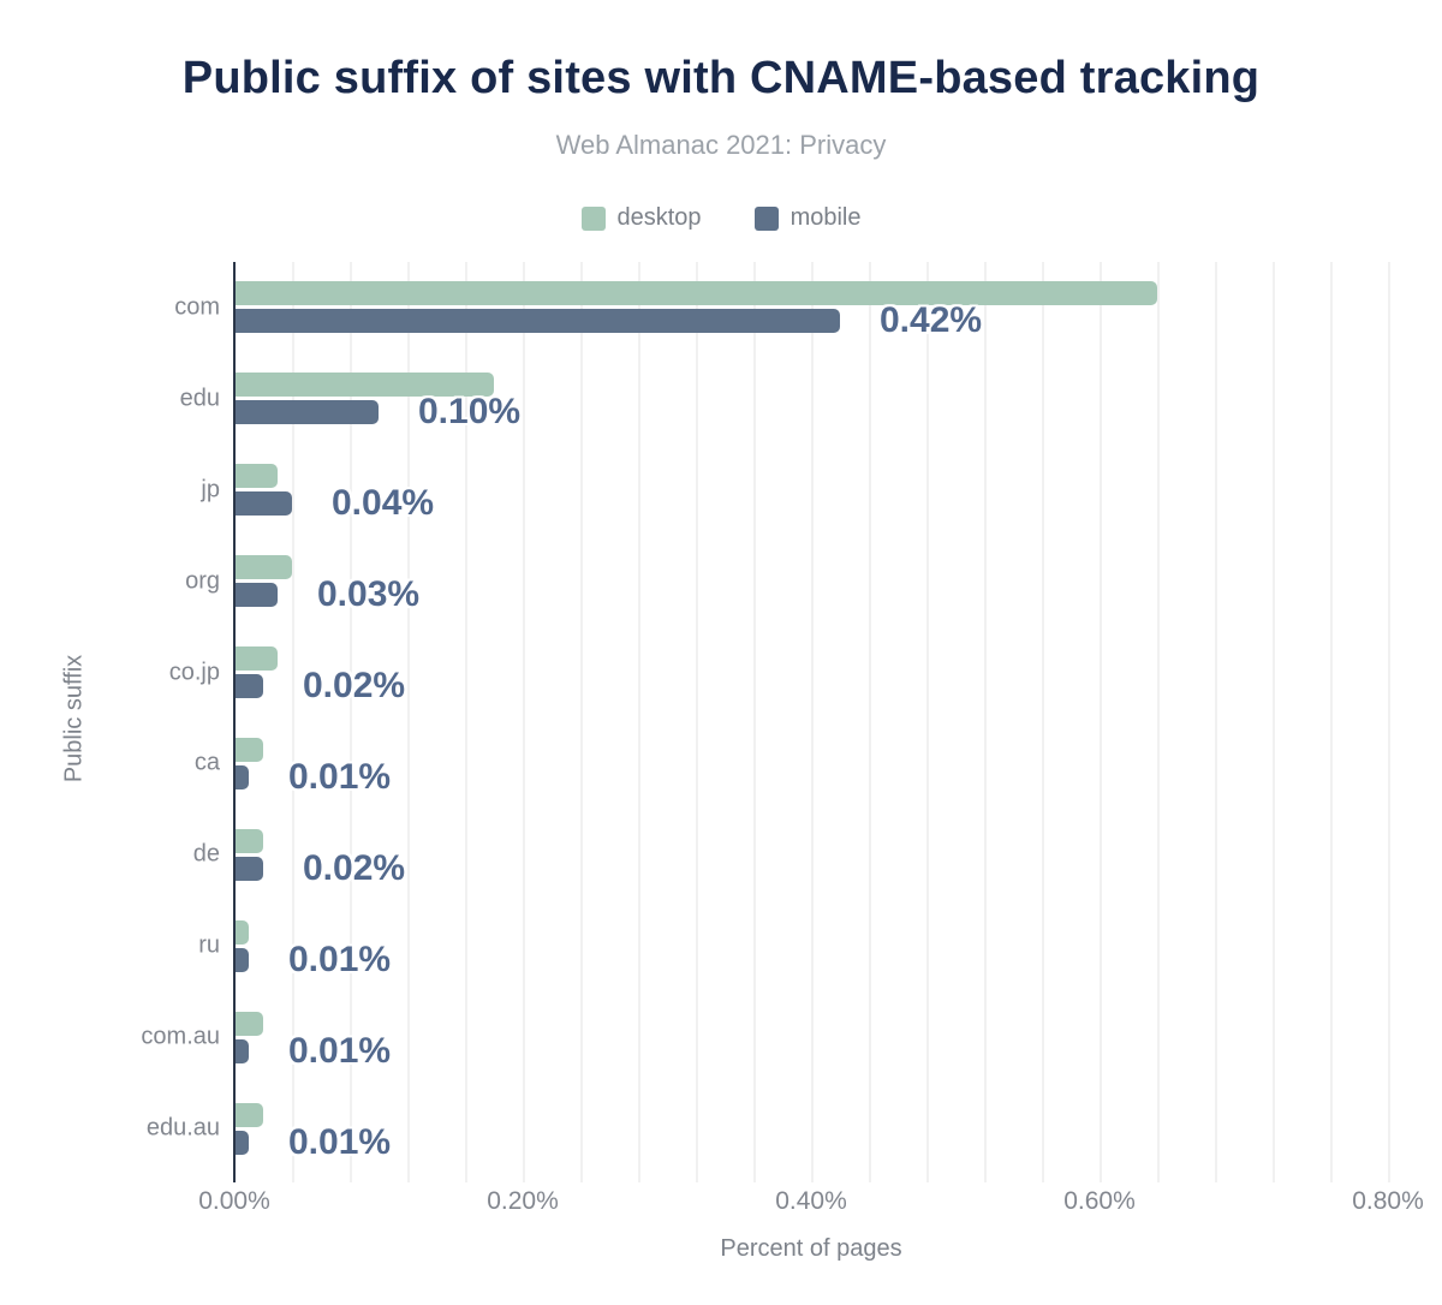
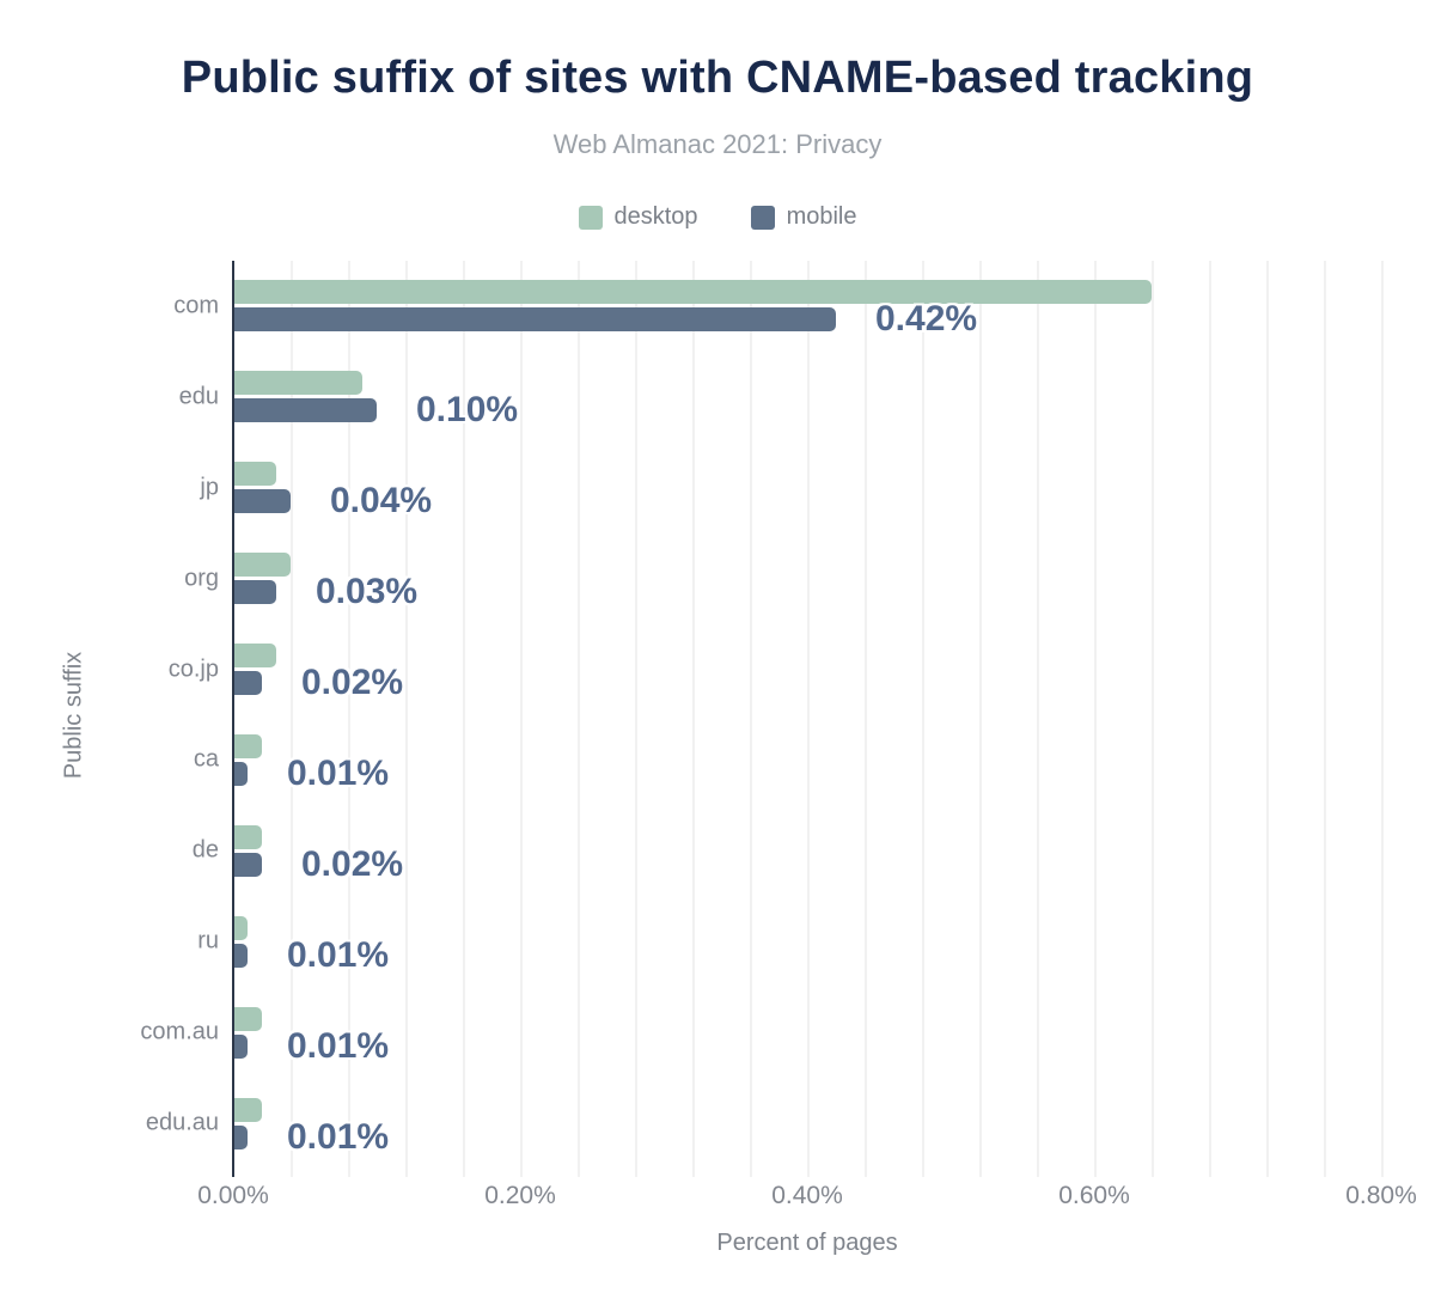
desktop/edu: 0.18% -> 0.09%
